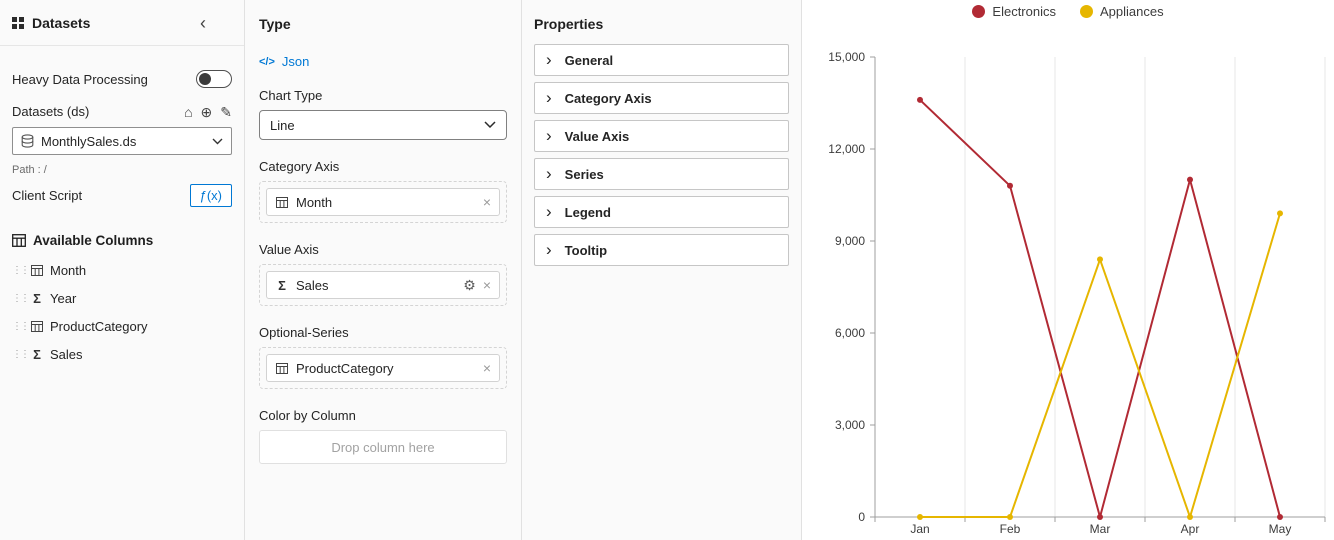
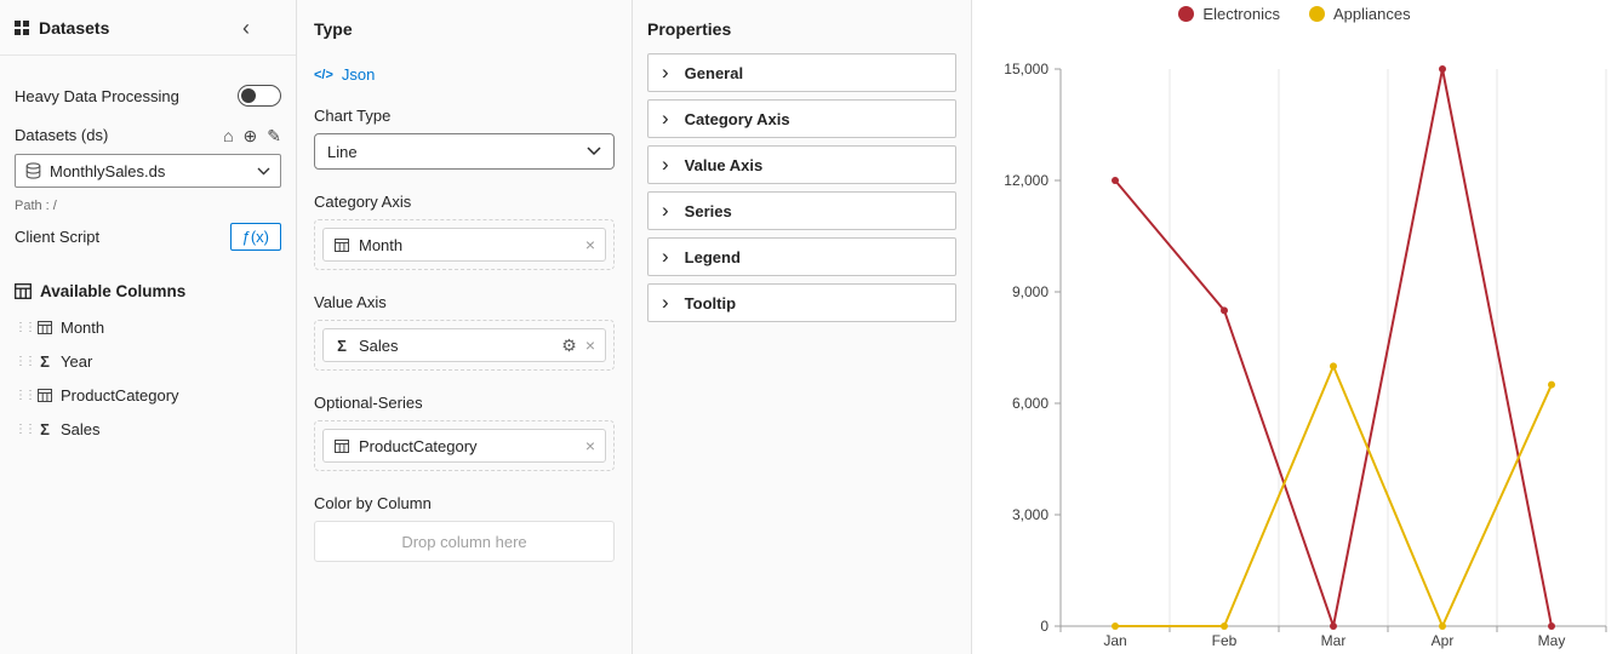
Electronics/Jan: 13600 -> 12000
Electronics/Feb: 10800 -> 8500
Appliances/Mar: 8400 -> 7000
Electronics/Apr: 11000 -> 15000
Appliances/May: 9900 -> 6500
